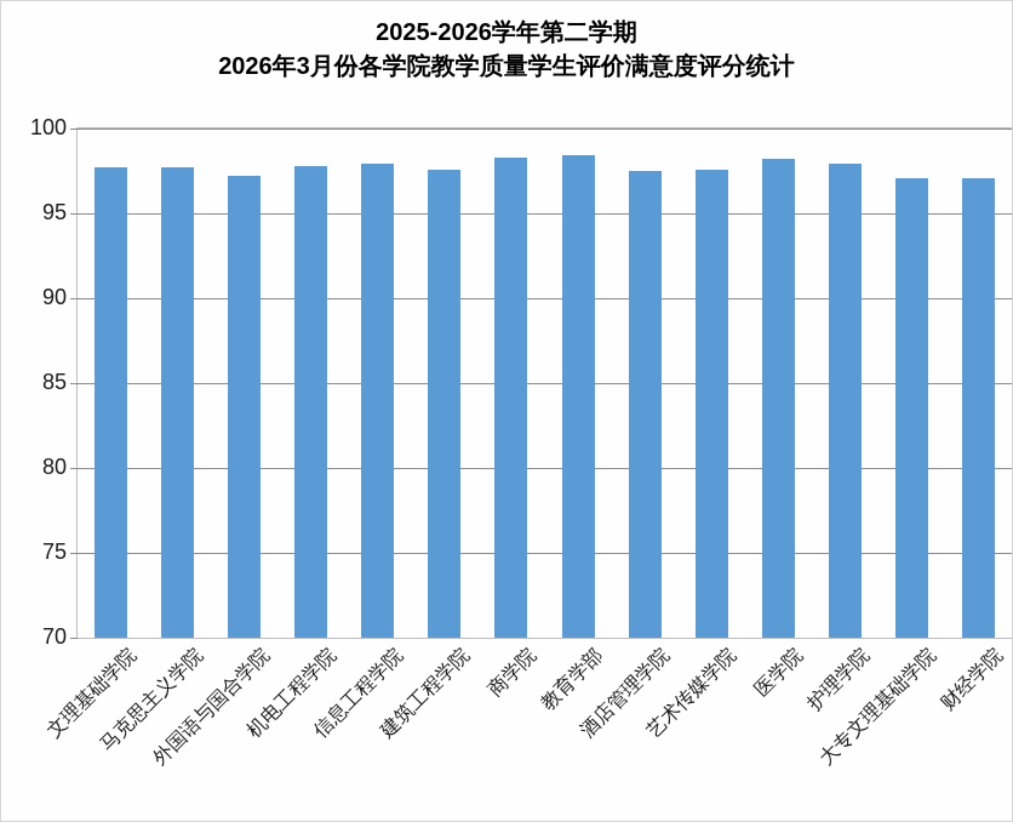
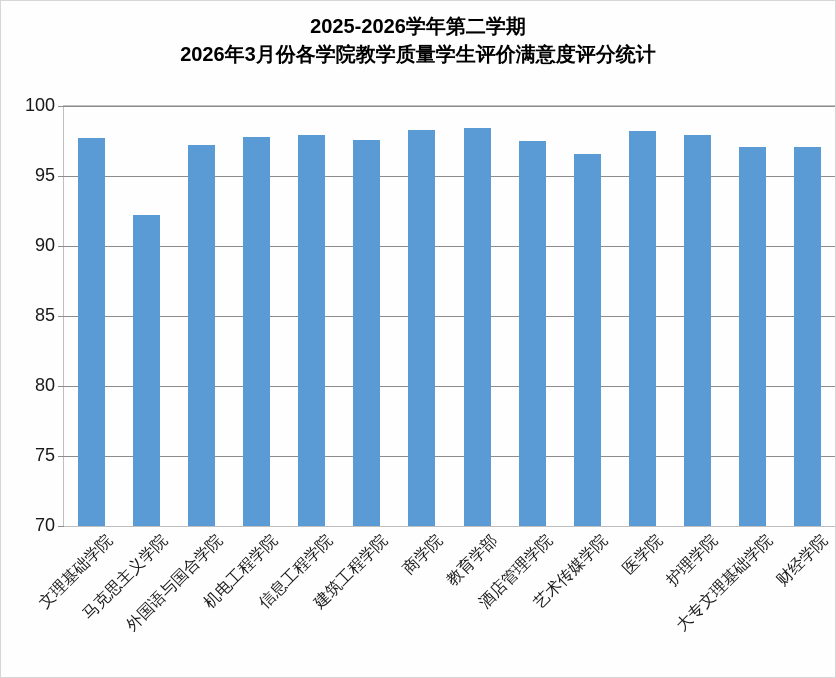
马克思主义学院: 97.8 -> 92.2
艺术传媒学院: 97.6 -> 96.6
